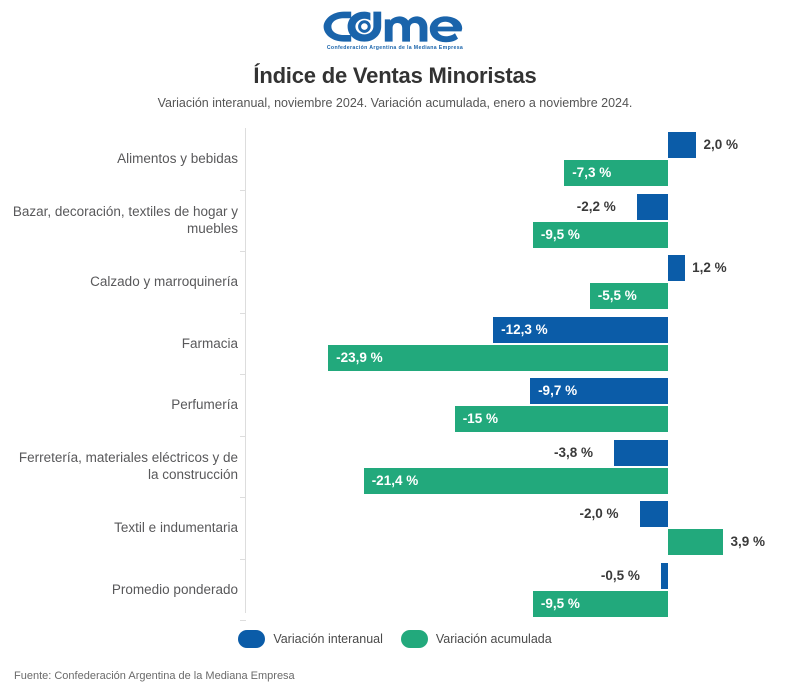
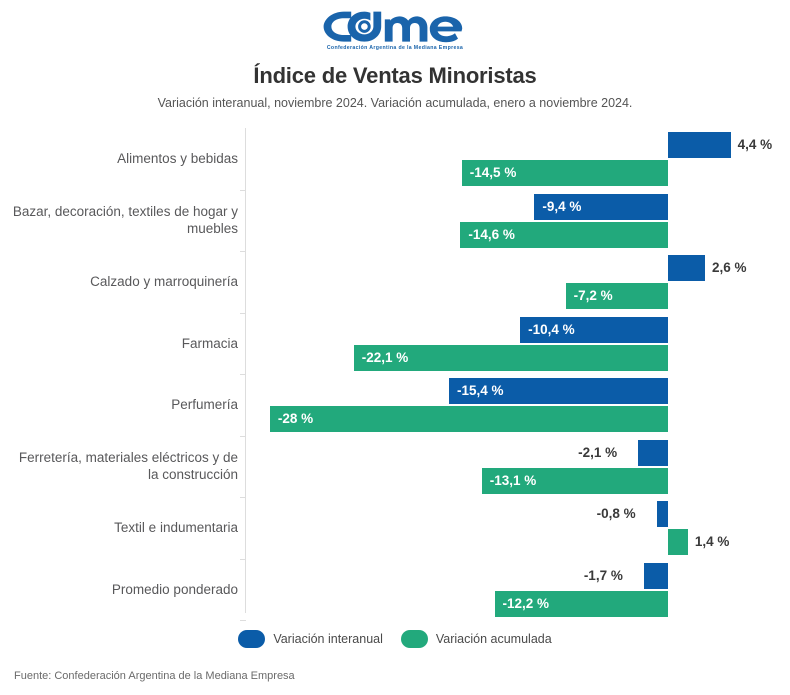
Variación interanual/Alimentos y bebidas: 2,0 -> 4,4
Variación acumulada/Alimentos y bebidas: -7,3 -> -14,5
Variación interanual/Bazar, decoración, textiles de hogar y muebles: -2,2 -> -9,4
Variación acumulada/Bazar, decoración, textiles de hogar y muebles: -9,5 -> -14,6
Variación interanual/Calzado y marroquinería: 1,2 -> 2,6
Variación acumulada/Calzado y marroquinería: -5,5 -> -7,2
Variación interanual/Farmacia: -12,3 -> -10,4
Variación acumulada/Farmacia: -23,9 -> -22,1
Variación interanual/Perfumería: -9,7 -> -15,4
Variación acumulada/Perfumería: -15 -> -28
Variación interanual/Ferretería, materiales eléctricos y de la construcción: -3,8 -> -2,1
Variación acumulada/Ferretería, materiales eléctricos y de la construcción: -21,4 -> -13,1
Variación interanual/Textil e indumentaria: -2,0 -> -0,8
Variación acumulada/Textil e indumentaria: 3,9 -> 1,4
Variación interanual/Promedio ponderado: -0,5 -> -1,7
Variación acumulada/Promedio ponderado: -9,5 -> -12,2
